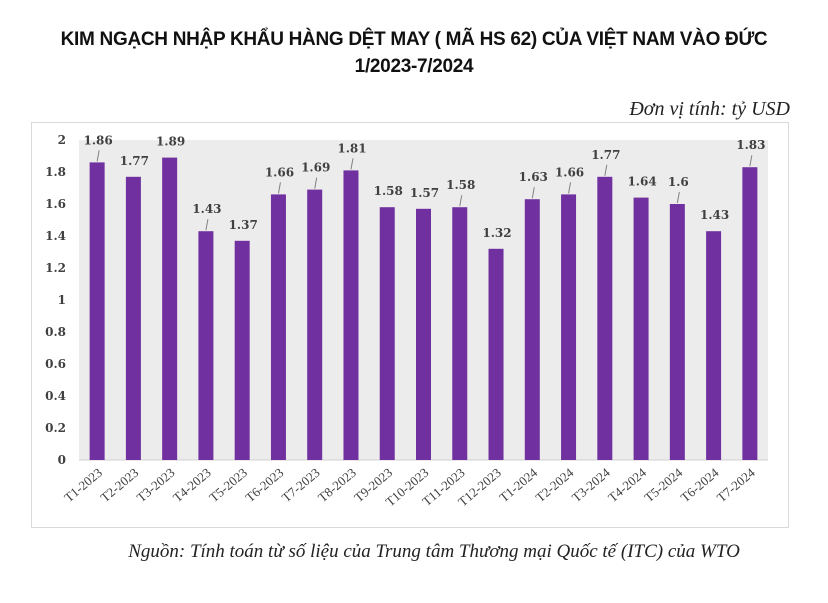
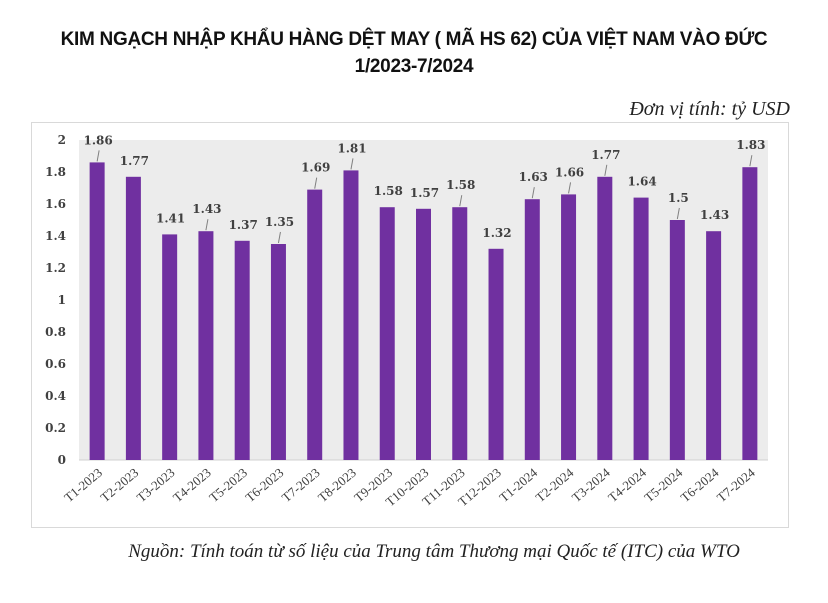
T3-2023: 1.89 -> 1.41
T6-2023: 1.66 -> 1.35
T5-2024: 1.6 -> 1.5
